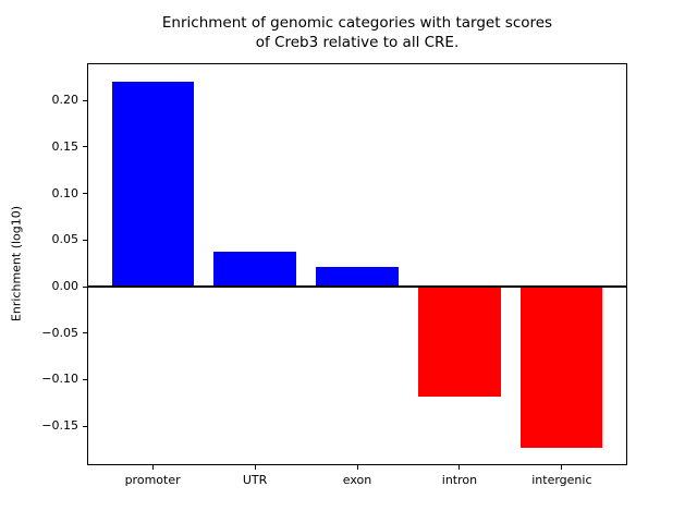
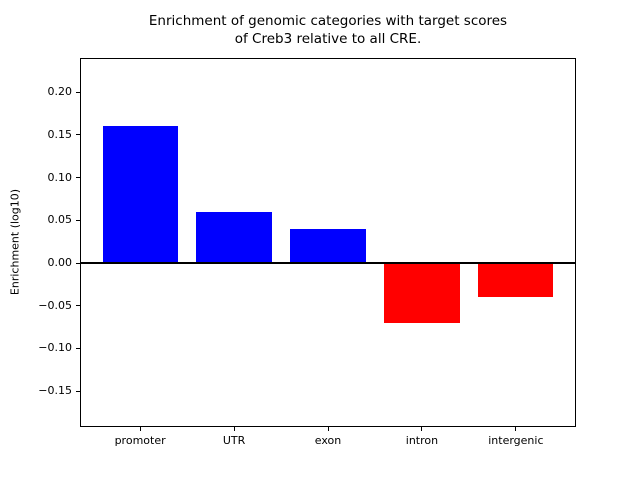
promoter: 0.22 -> 0.16
UTR: 0.04 -> 0.06
exon: 0.02 -> 0.04
intron: -0.12 -> -0.07
intergenic: -0.17 -> -0.04
